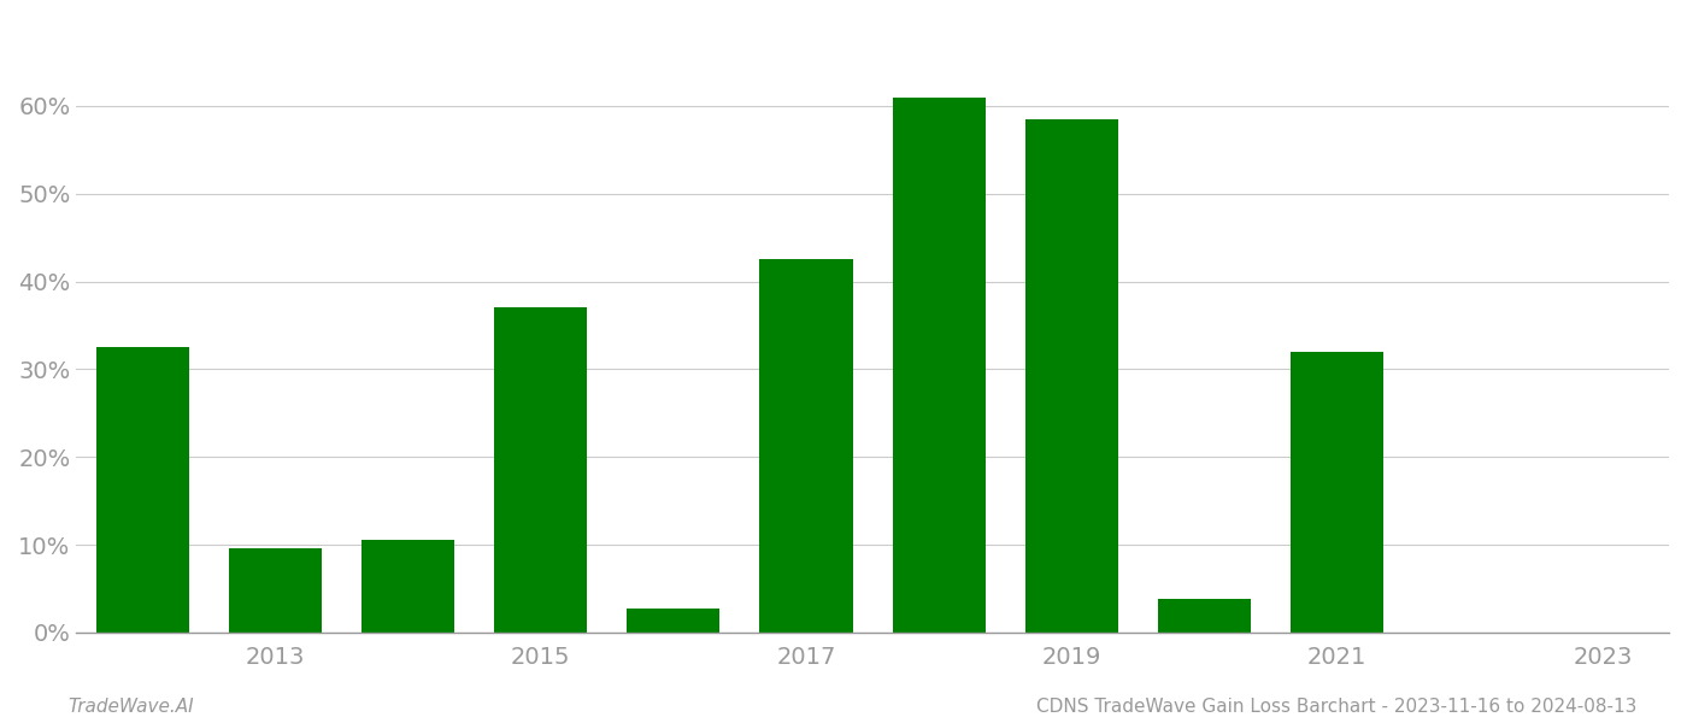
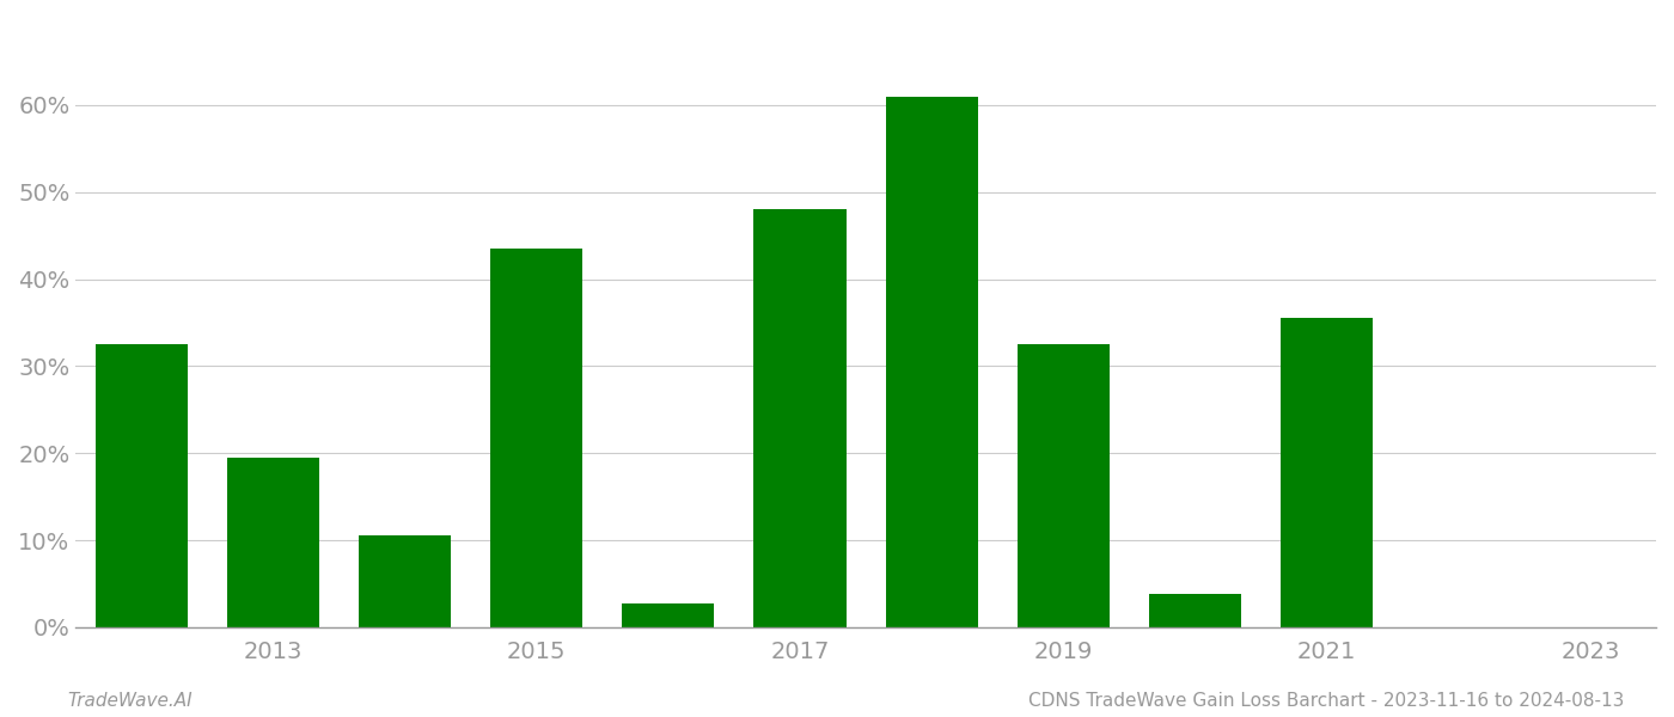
2013: 9.6% -> 19.5%
2015: 37.0% -> 43.5%
2017: 42.6% -> 48.0%
2019: 58.4% -> 32.5%
2021: 32.0% -> 35.5%
